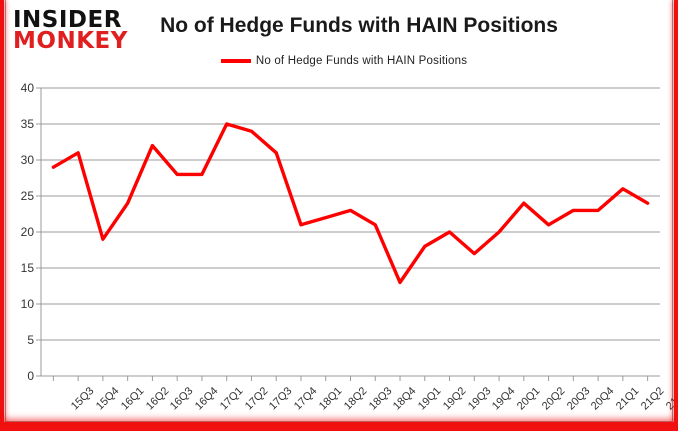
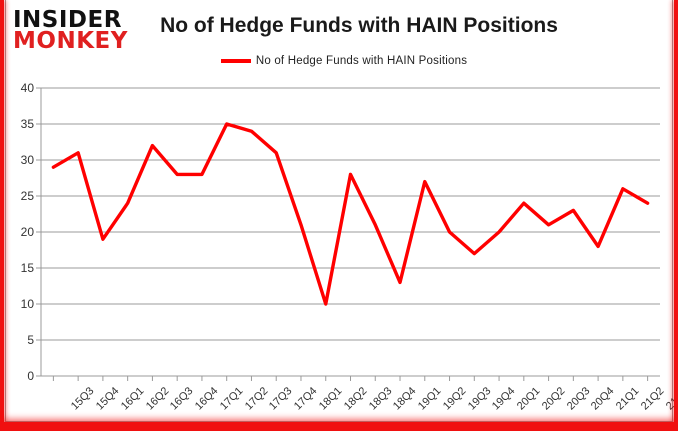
18Q2: 22 -> 10
18Q3: 23 -> 28
19Q2: 18 -> 27
21Q1: 23 -> 18
